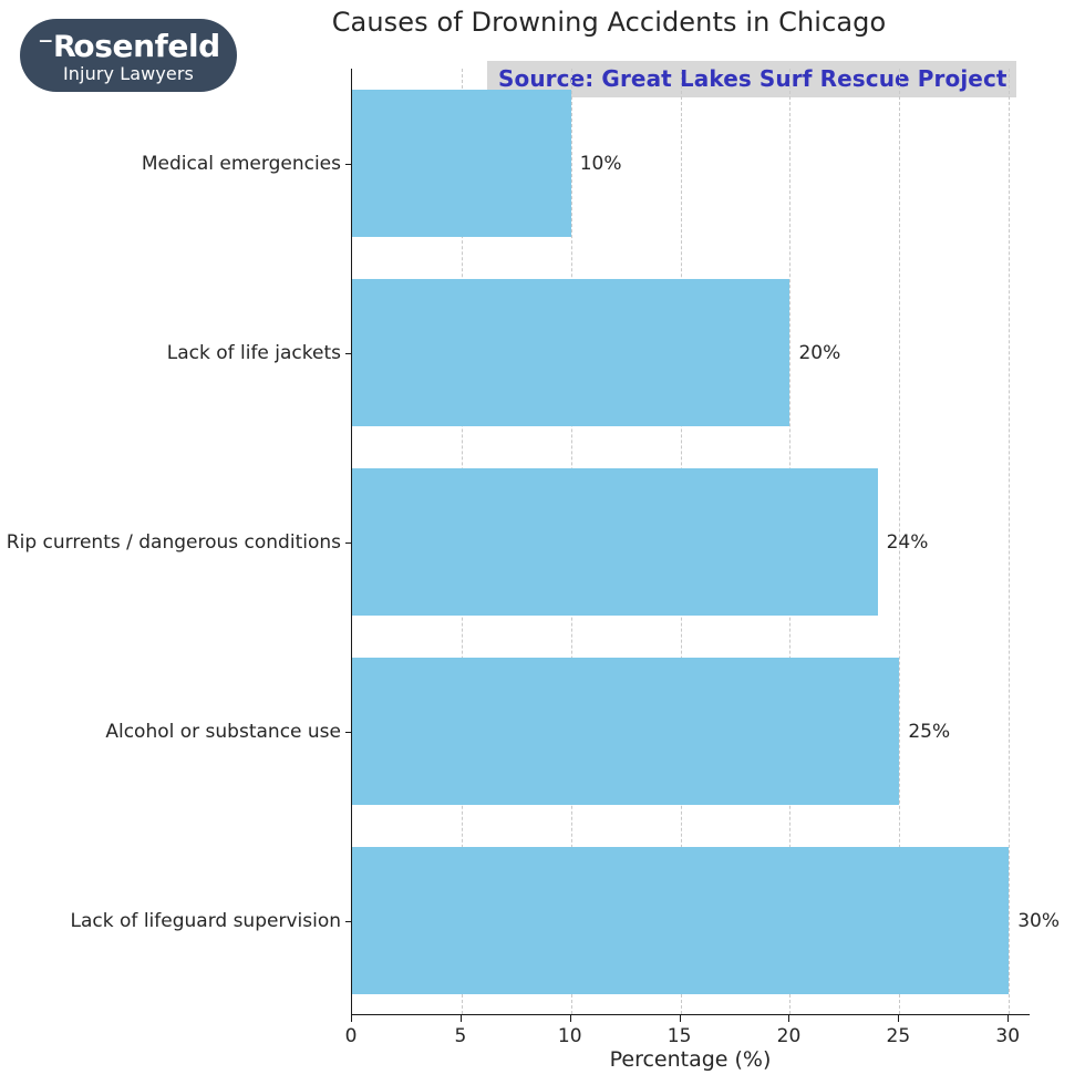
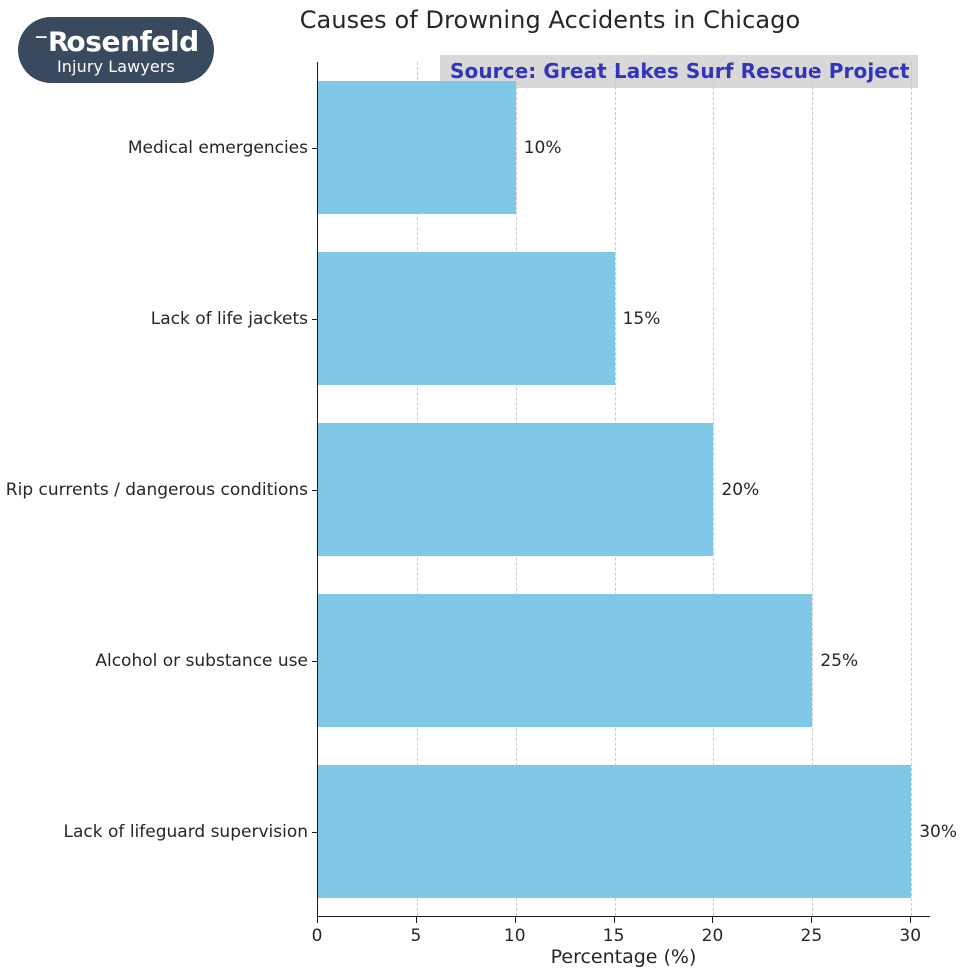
Lack of life jackets: 20% -> 15%
Rip currents / dangerous conditions: 24% -> 20%
